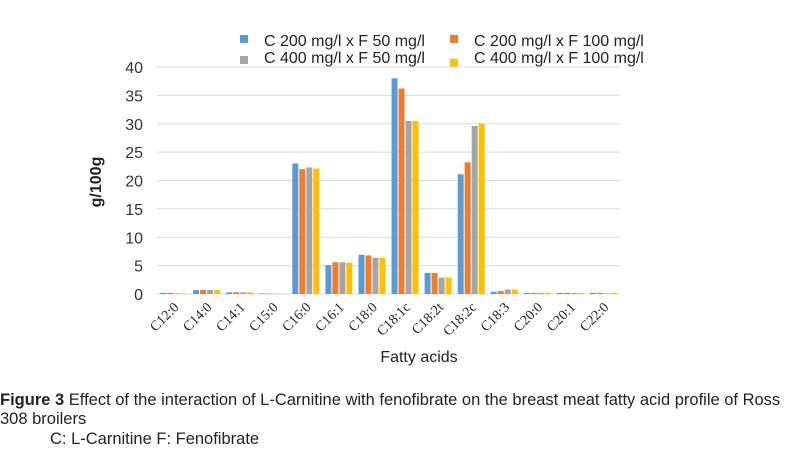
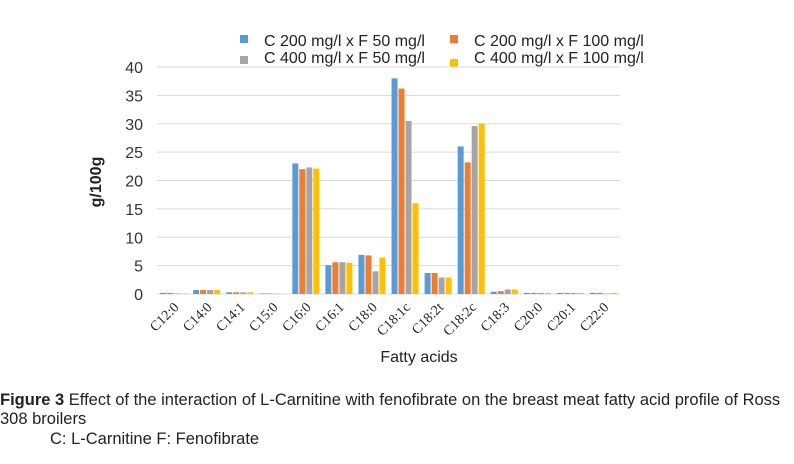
C 400 mg/l x F 50 mg/l/C18:0: 6 -> 4
C 400 mg/l x F 100 mg/l/C18:1c: 30 -> 16
C 200 mg/l x F 50 mg/l/C18:2c: 21 -> 26
